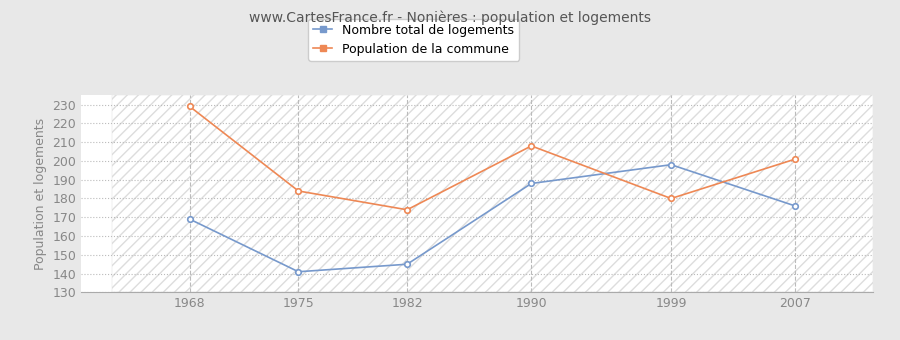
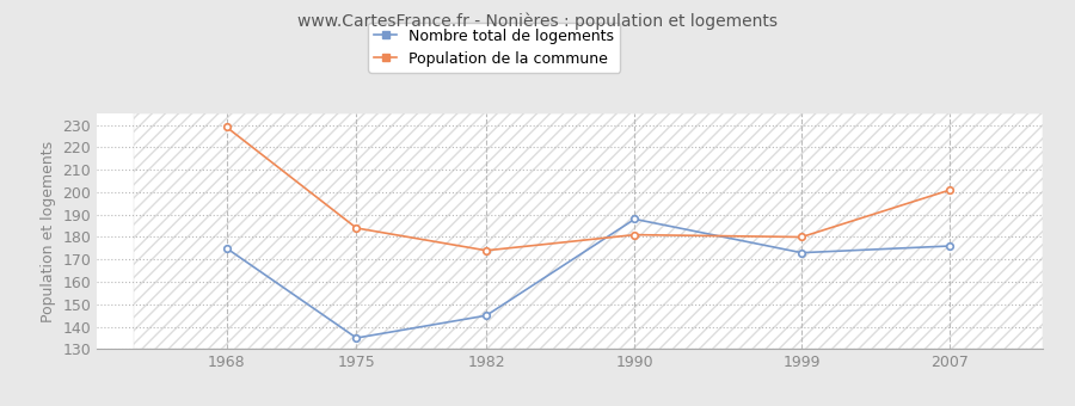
Nombre total de logements/1968: 169 -> 175
Nombre total de logements/1975: 141 -> 135
Population de la commune/1990: 208 -> 181
Nombre total de logements/1999: 198 -> 173
